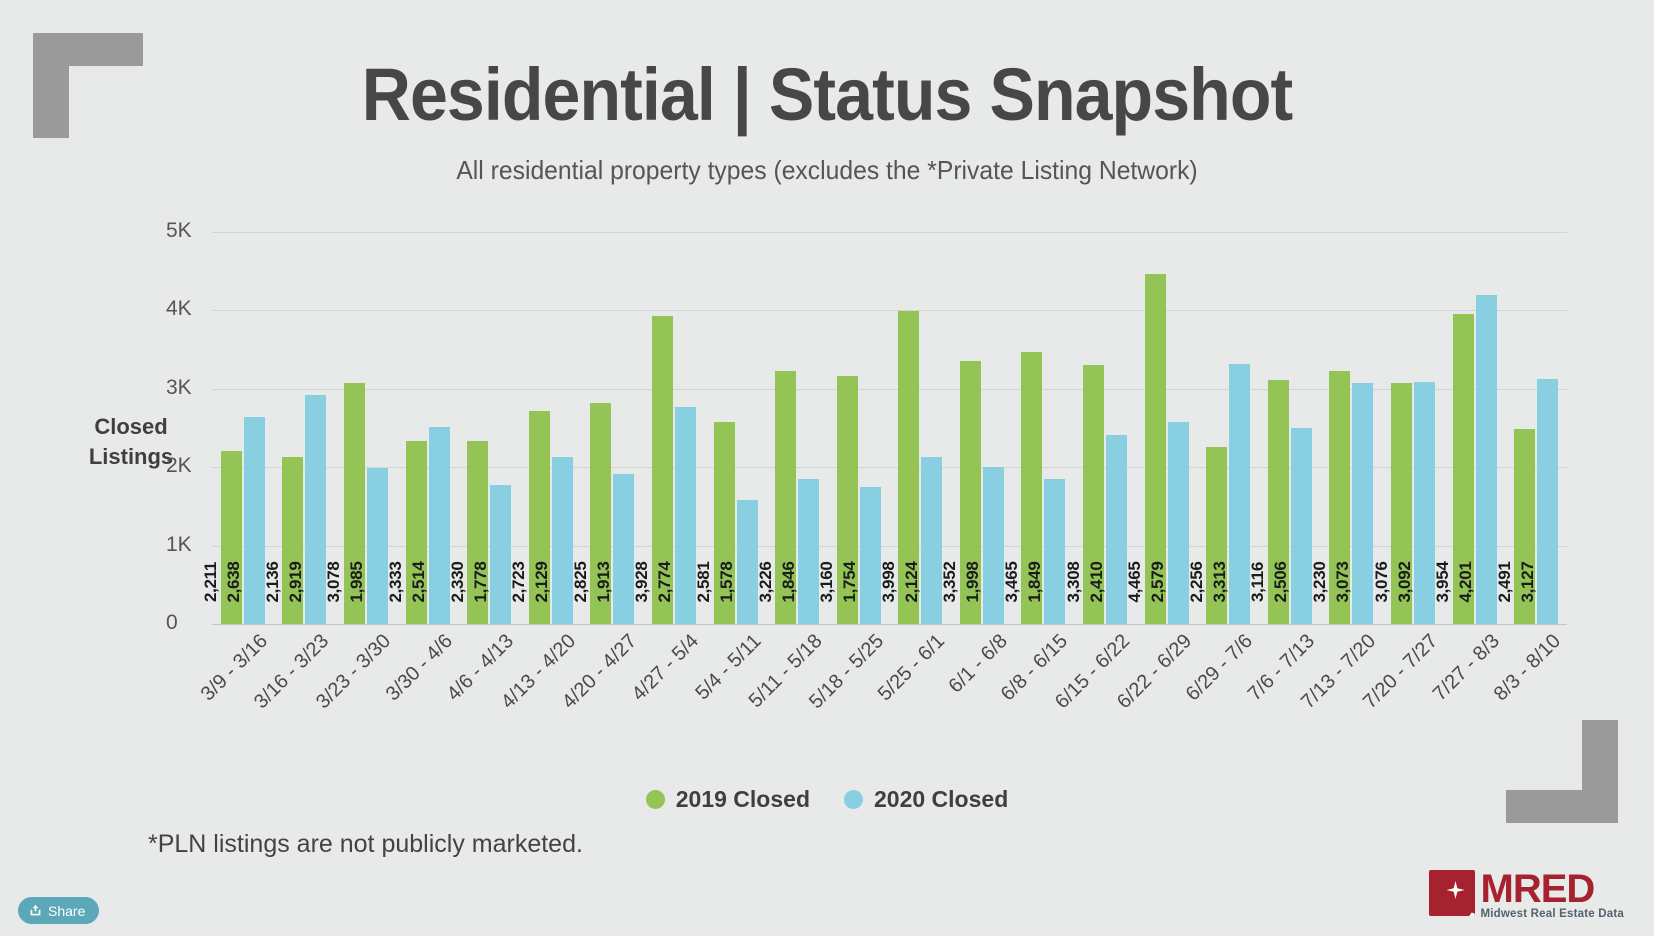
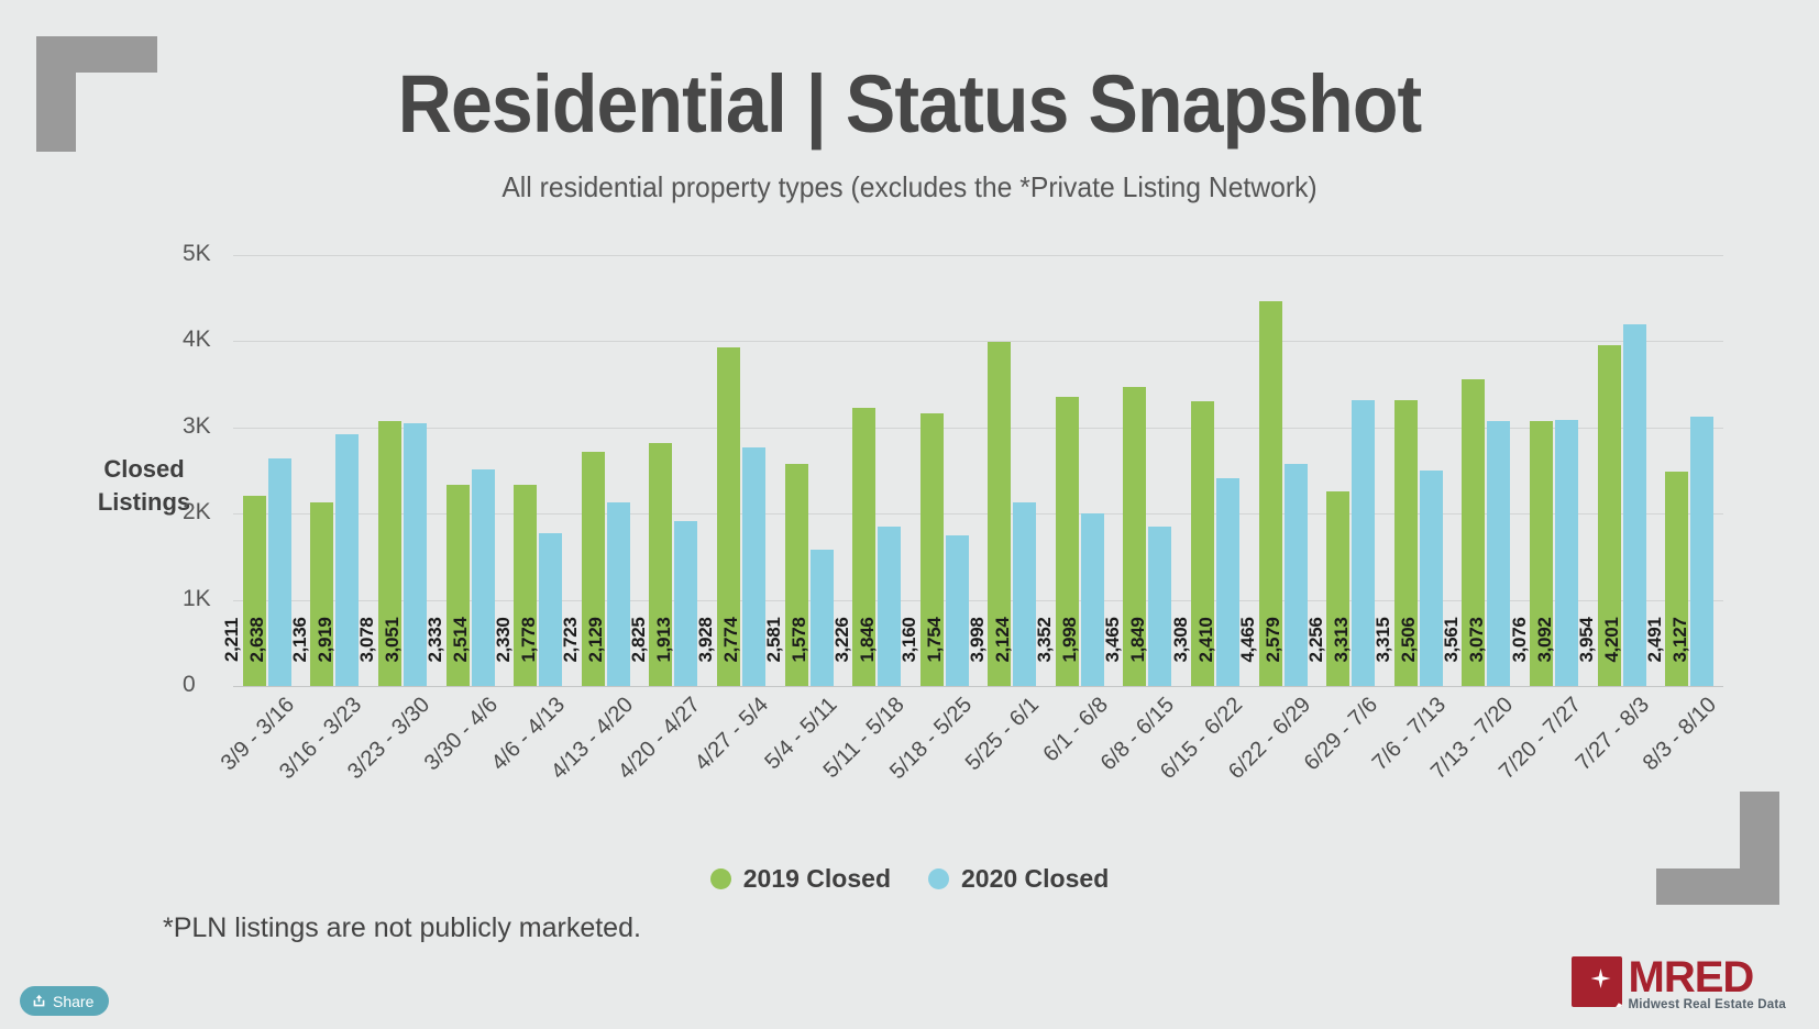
2020 Closed/3/23 - 3/30: 1,985 -> 3,051
2019 Closed/7/6 - 7/13: 3,116 -> 3,315
2019 Closed/7/13 - 7/20: 3,230 -> 3,561
